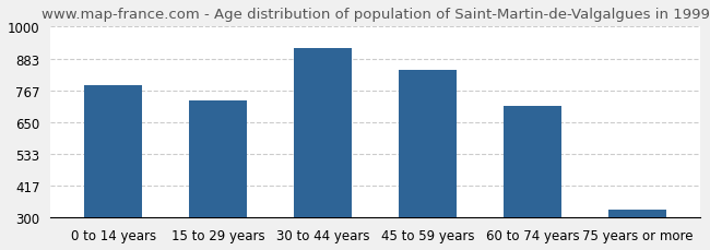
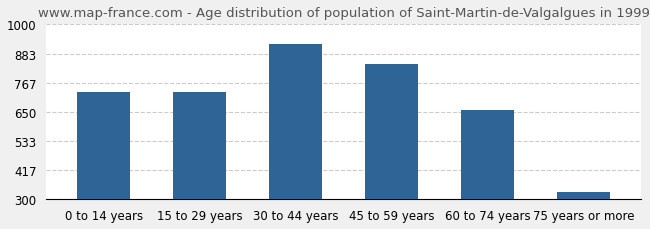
0 to 14 years: 785 -> 730
60 to 74 years: 710 -> 657
